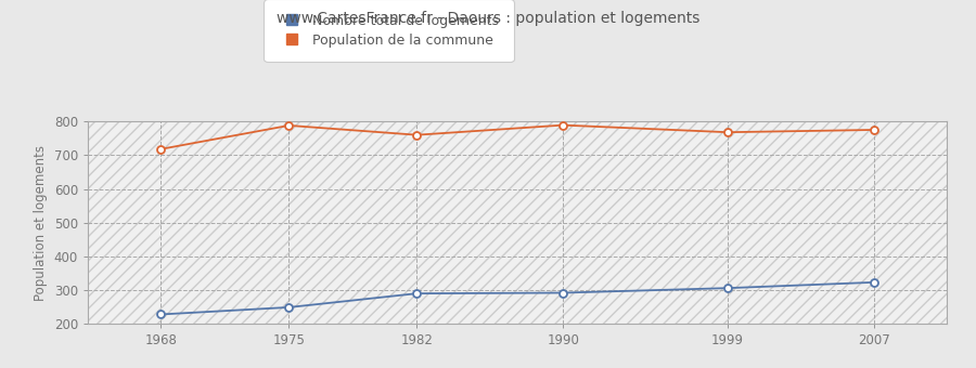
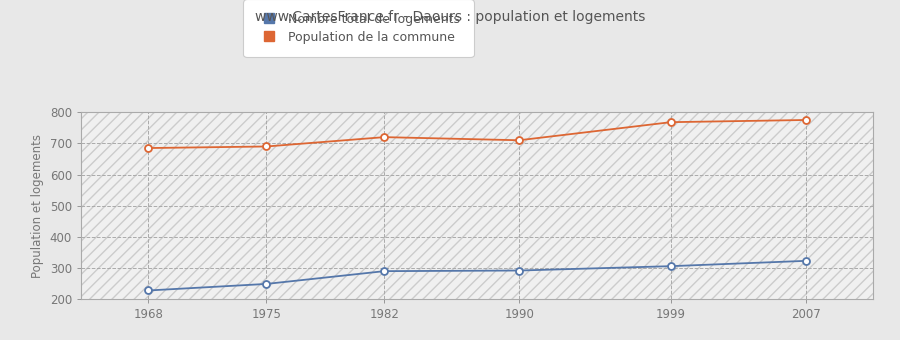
Population de la commune/1968: 718 -> 685
Population de la commune/1975: 788 -> 690
Population de la commune/1982: 760 -> 720
Population de la commune/1990: 789 -> 710
